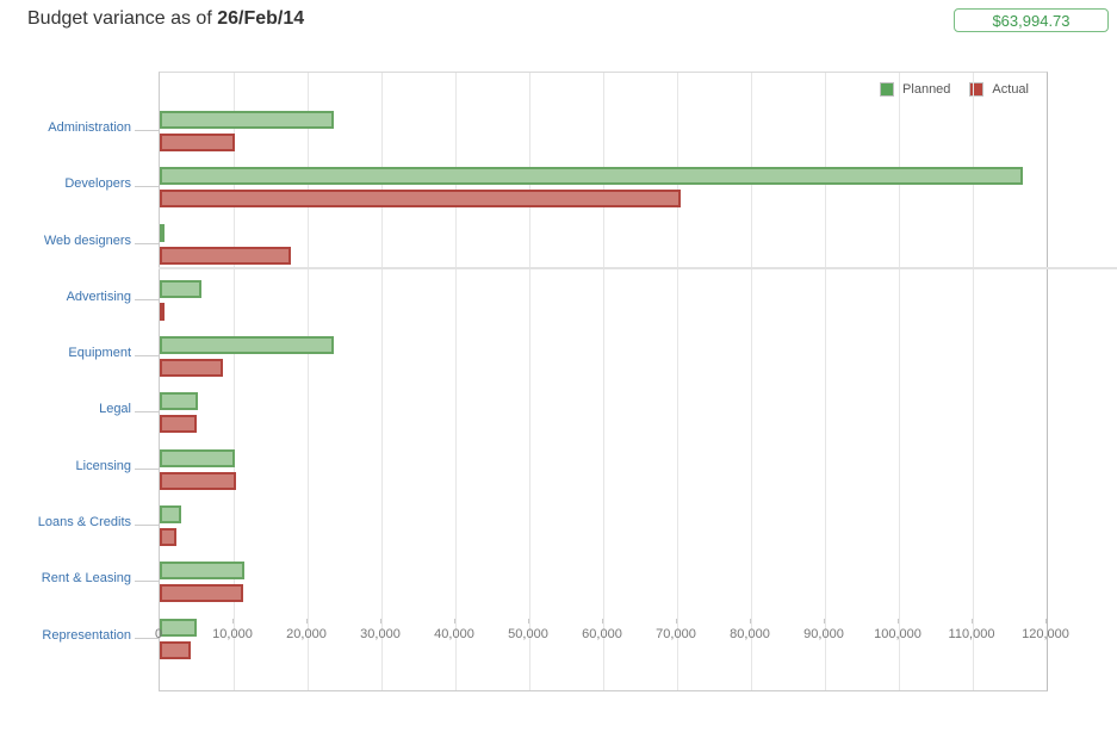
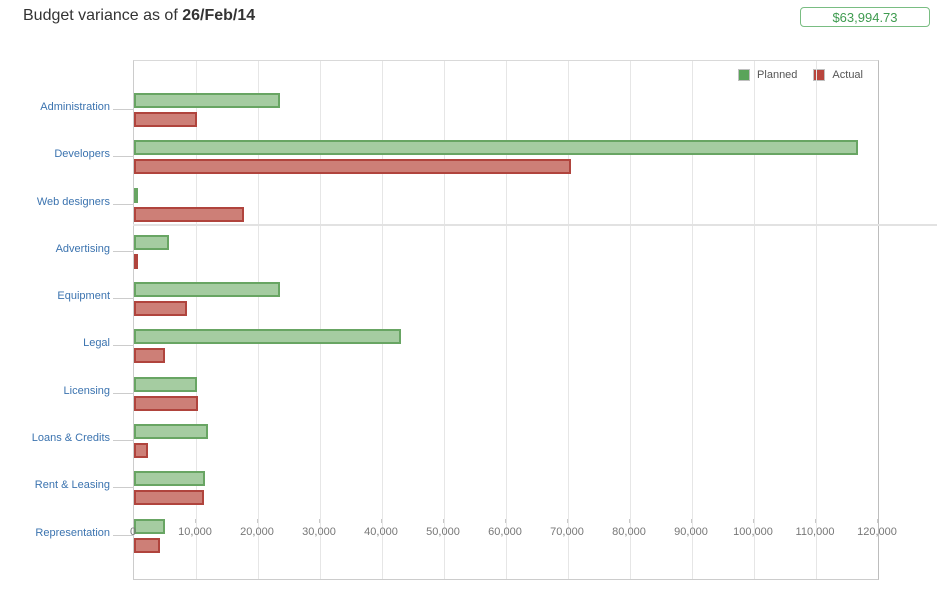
Planned/Legal: 5000 -> 43000
Planned/Loans & Credits: 3000 -> 12000
